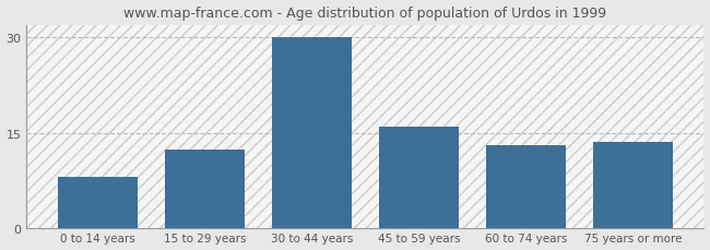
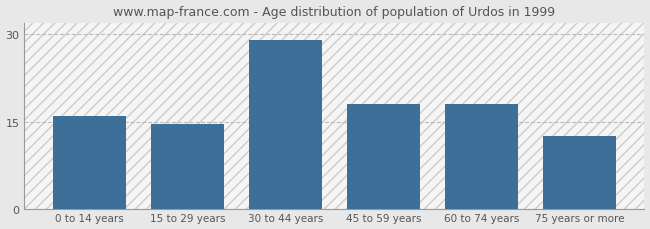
0 to 14 years: 8.0 -> 16.0
15 to 29 years: 12.4 -> 14.5
30 to 44 years: 30.0 -> 29.0
45 to 59 years: 16.0 -> 18.0
60 to 74 years: 13.0 -> 18.0
75 years or more: 13.6 -> 12.5
